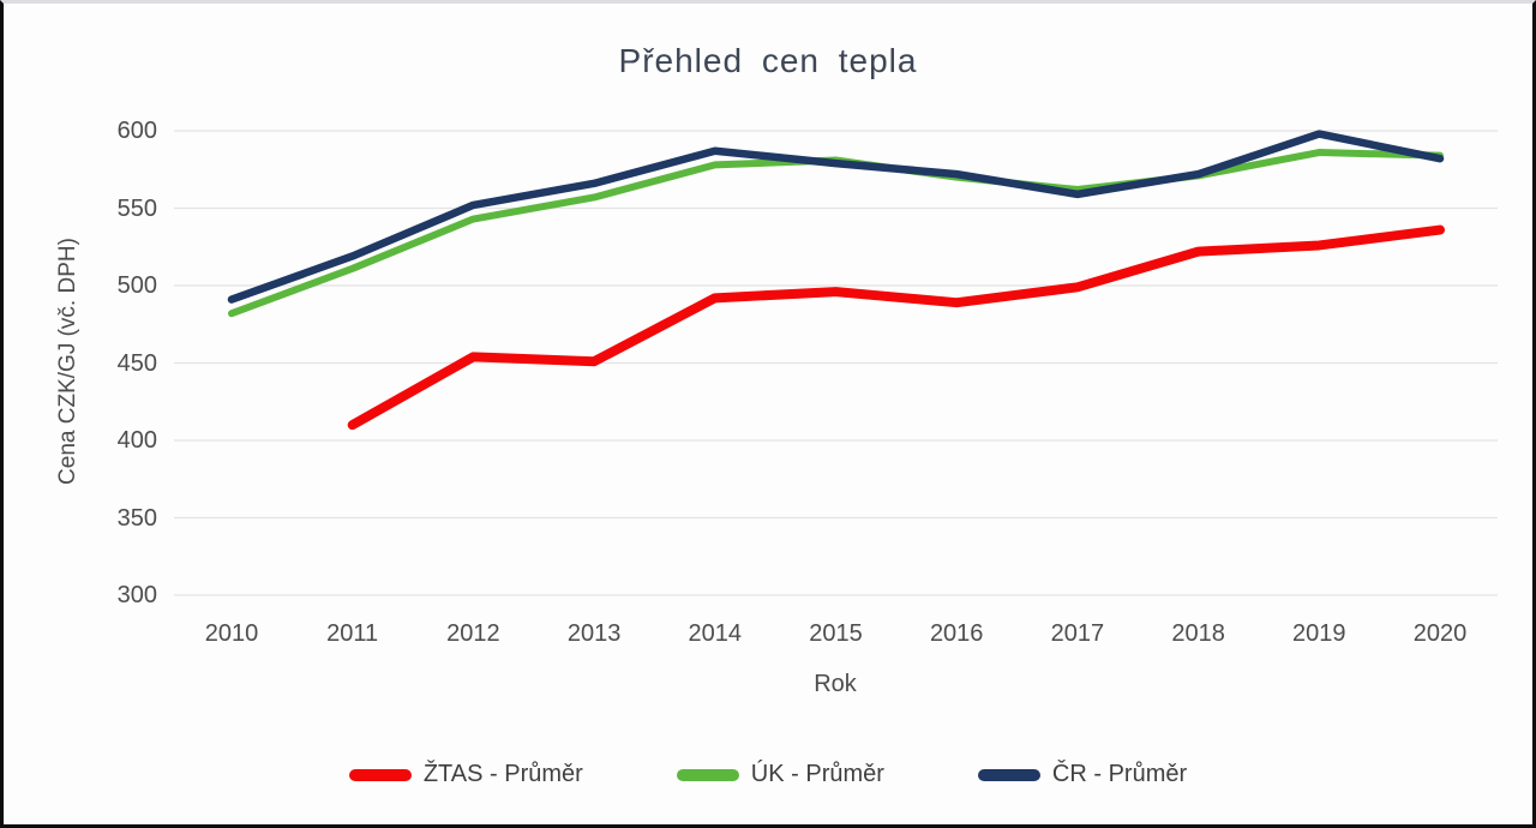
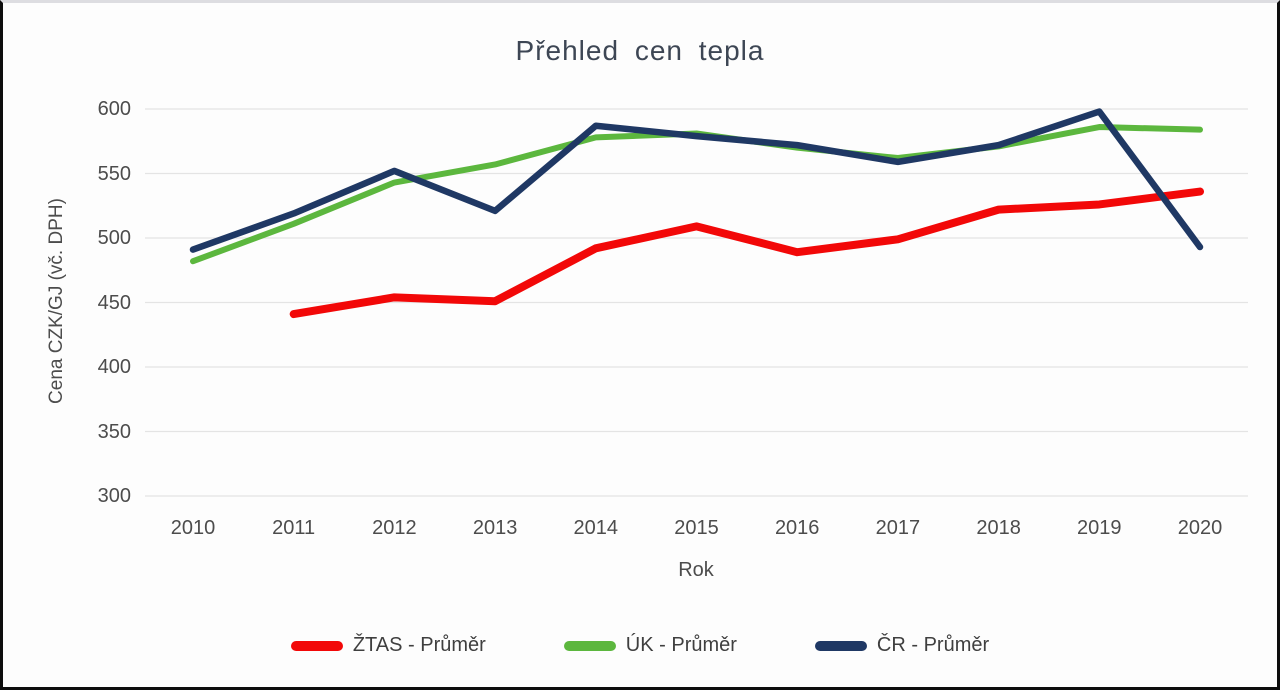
ŽTAS - Průměr/2011: 410 -> 441
ČR - Průměr/2013: 566 -> 521
ŽTAS - Průměr/2015: 496 -> 509
ČR - Průměr/2020: 582 -> 493
